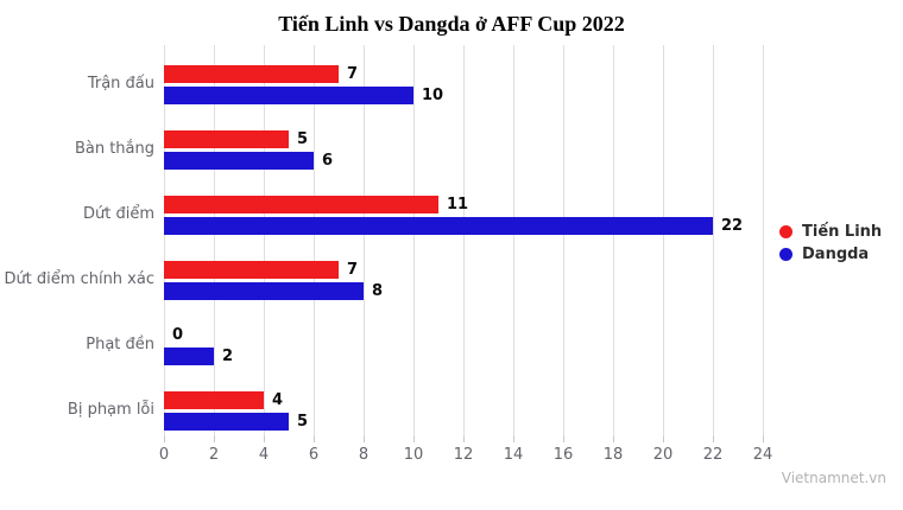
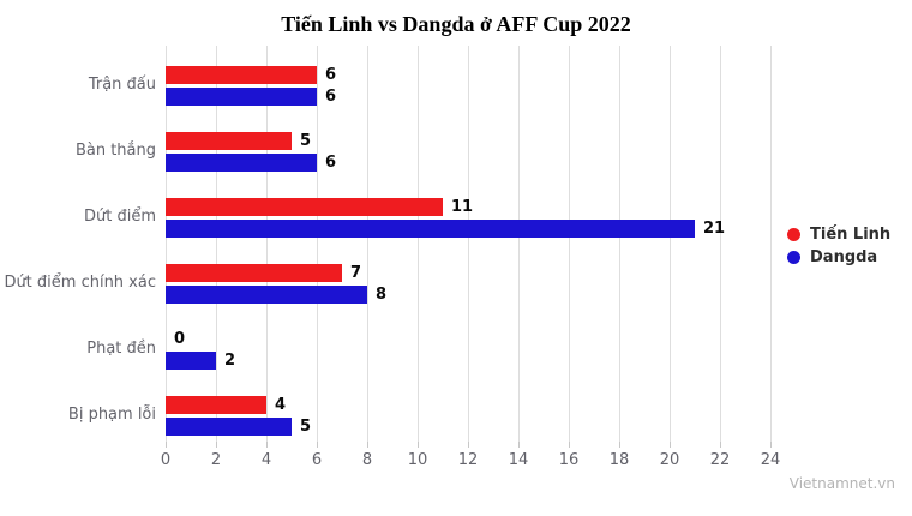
Tiến Linh/Trận đấu: 7 -> 6
Dangda/Trận đấu: 10 -> 6
Dangda/Dứt điểm: 22 -> 21
